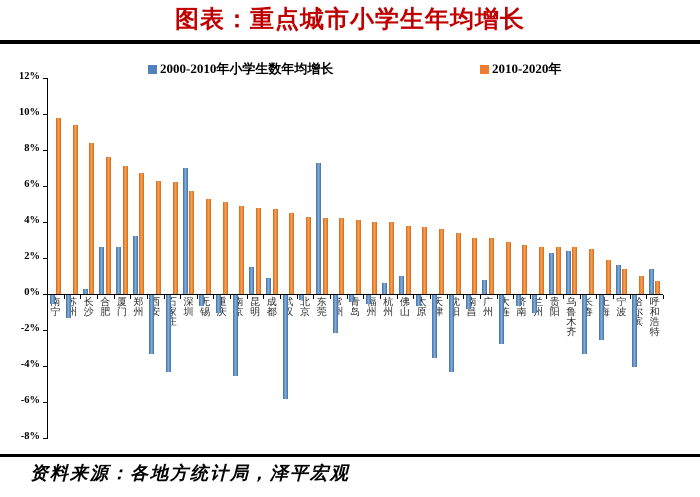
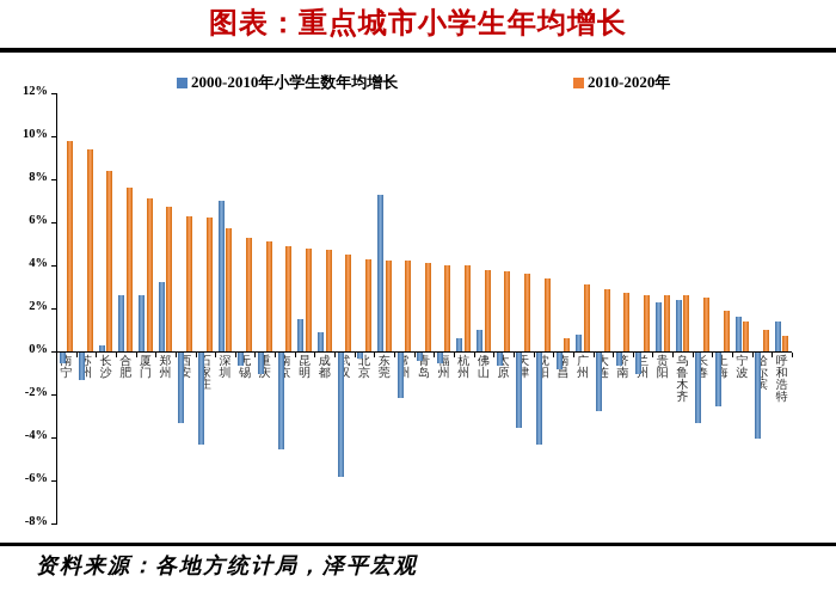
2010-2020年/南昌: 3.1% -> 0.6%
